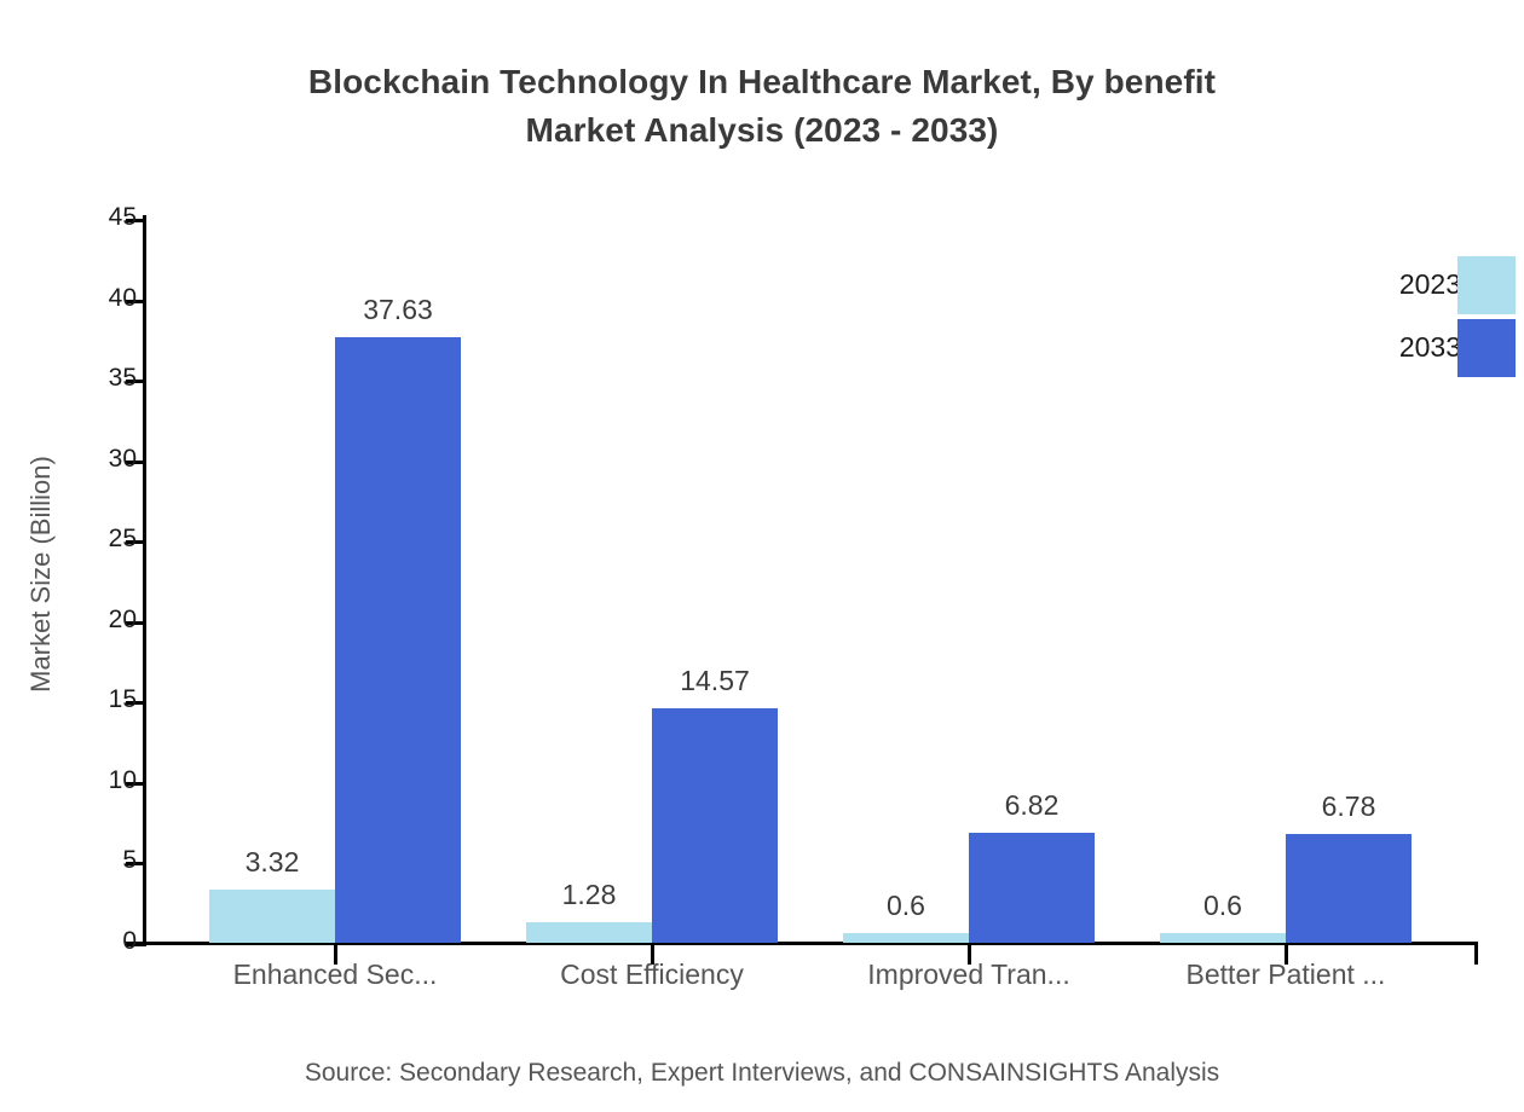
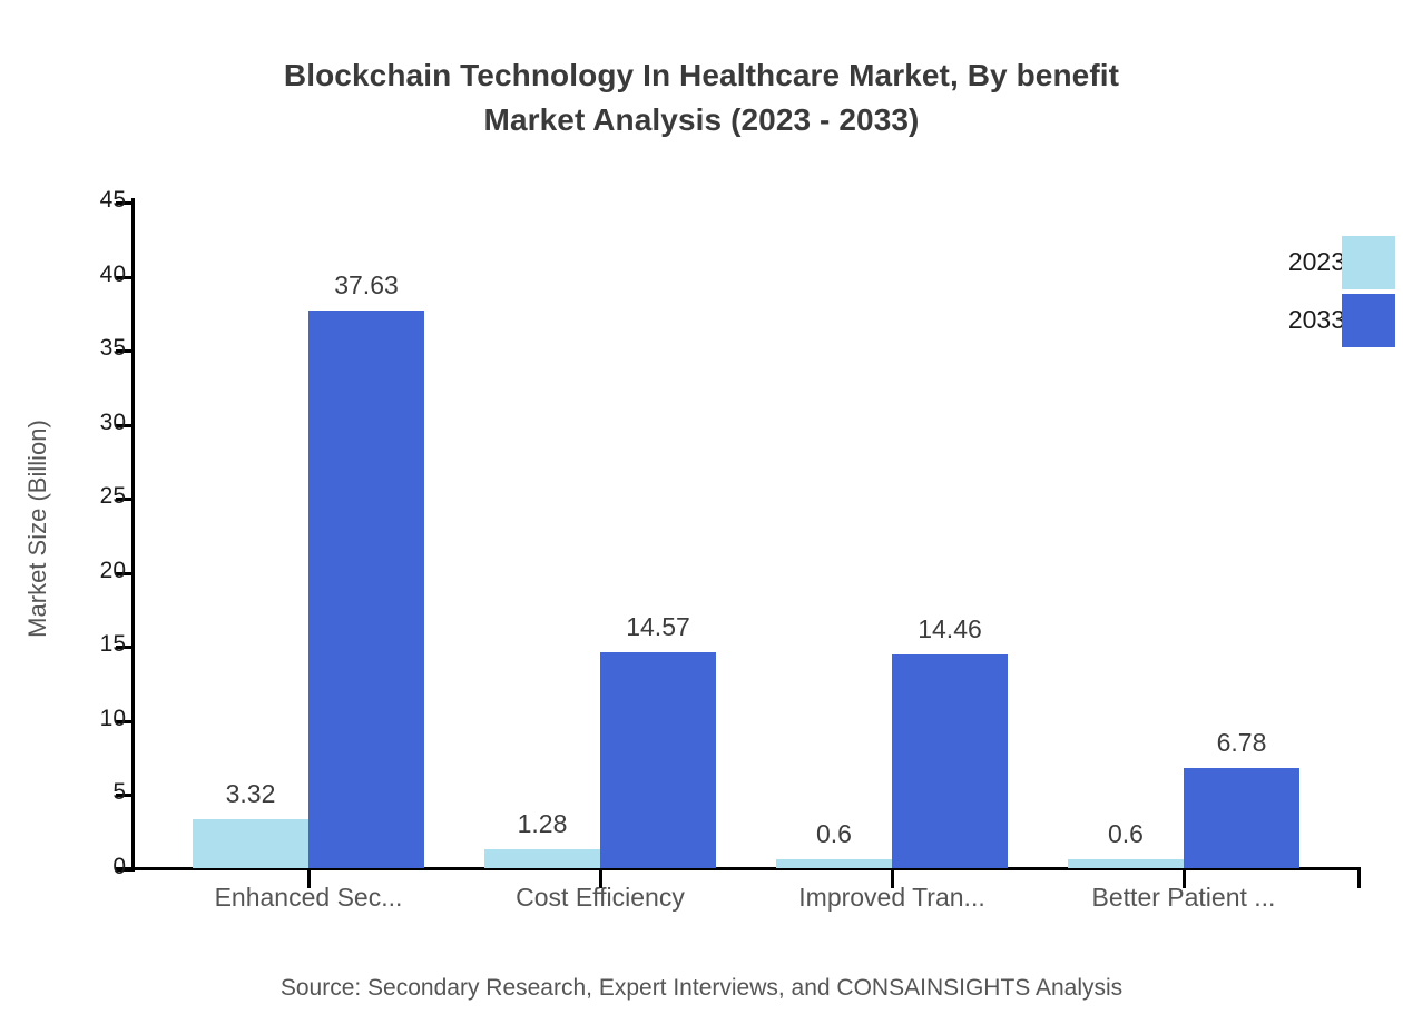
2033/Improved Tran...: 6.82 -> 14.46
